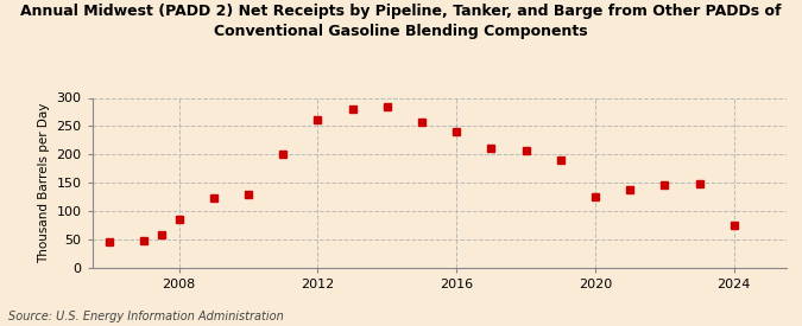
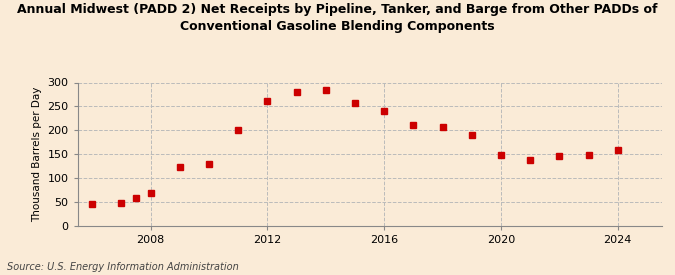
2008: 85 -> 68
2020: 125 -> 147
2024: 75 -> 158
